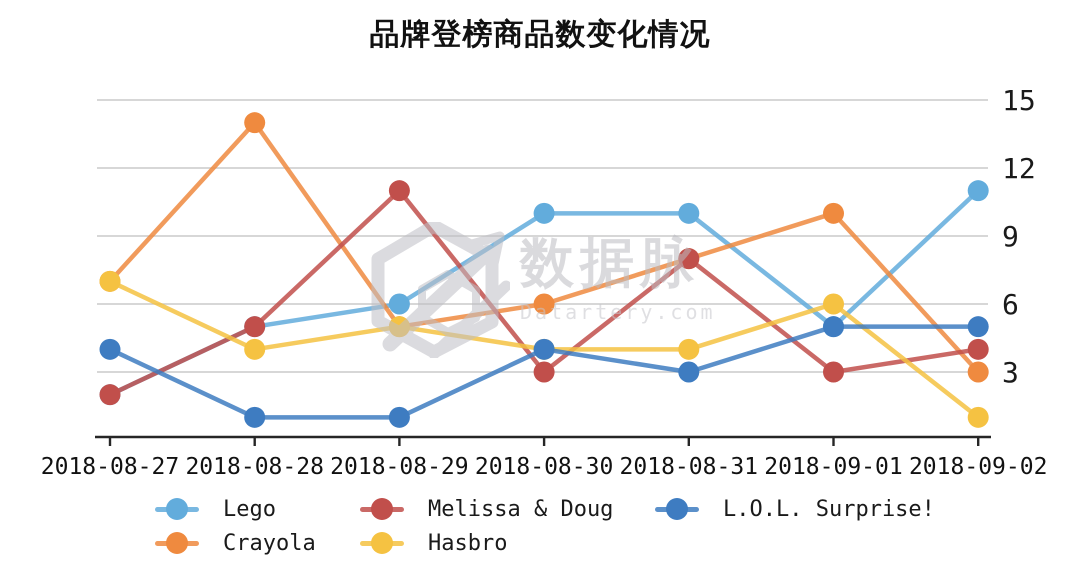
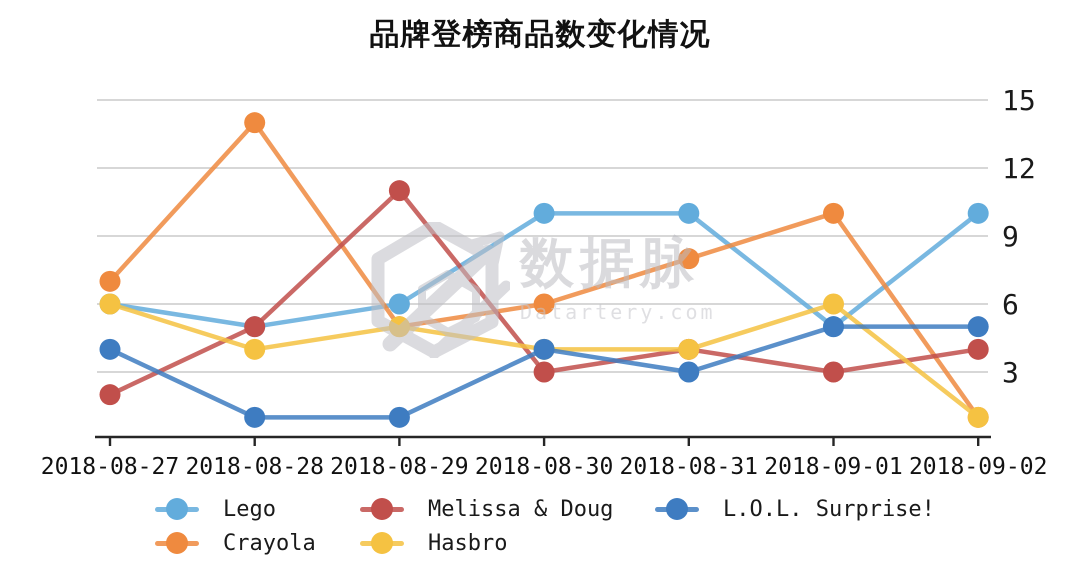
Lego/2018-08-27: 2 -> 6
Hasbro/2018-08-27: 7 -> 6
Melissa & Doug/2018-08-31: 8 -> 4
Lego/2018-09-02: 11 -> 10
Crayola/2018-09-02: 3 -> 1
